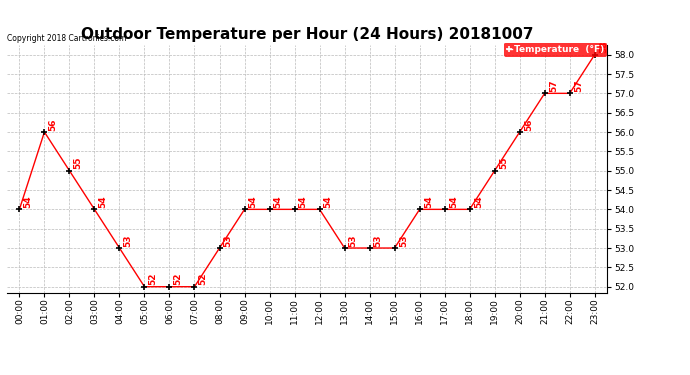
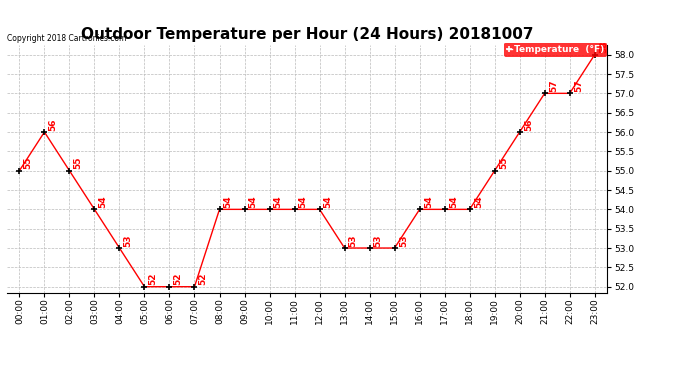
00:00: 54 -> 55
08:00: 53 -> 54
